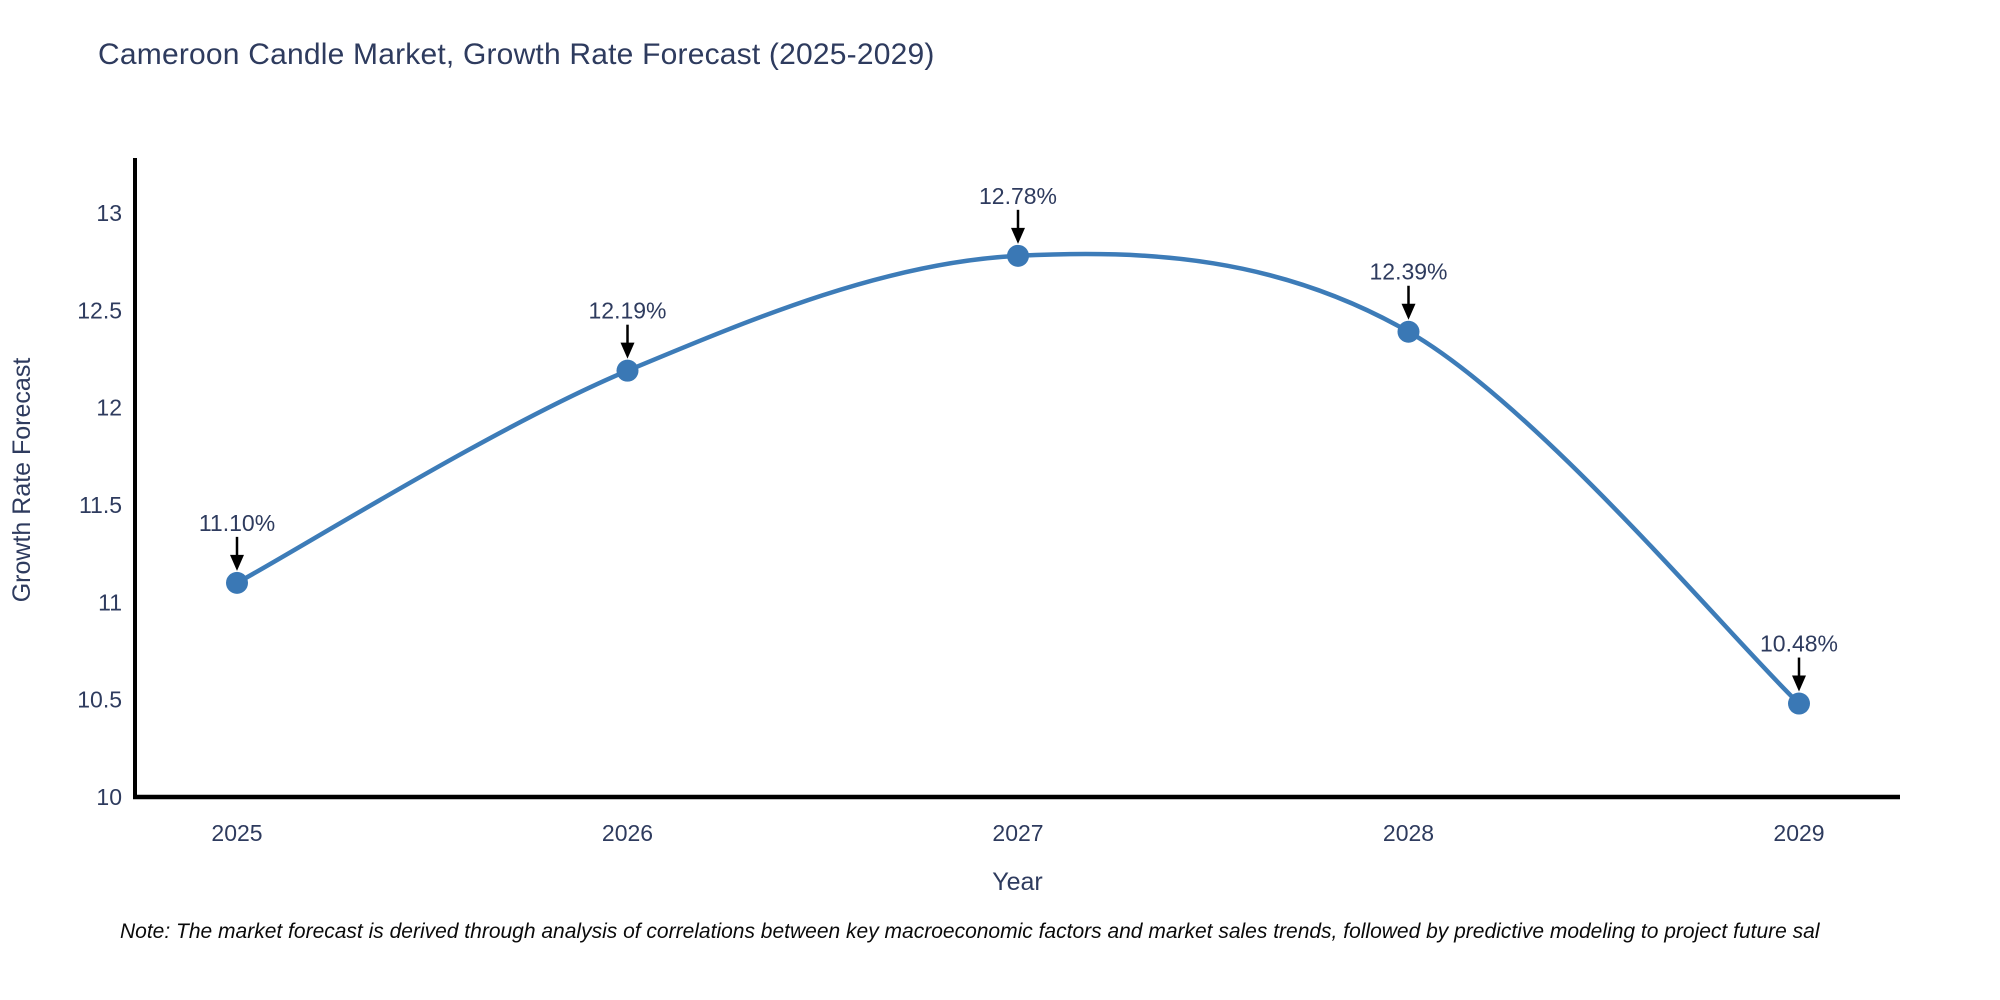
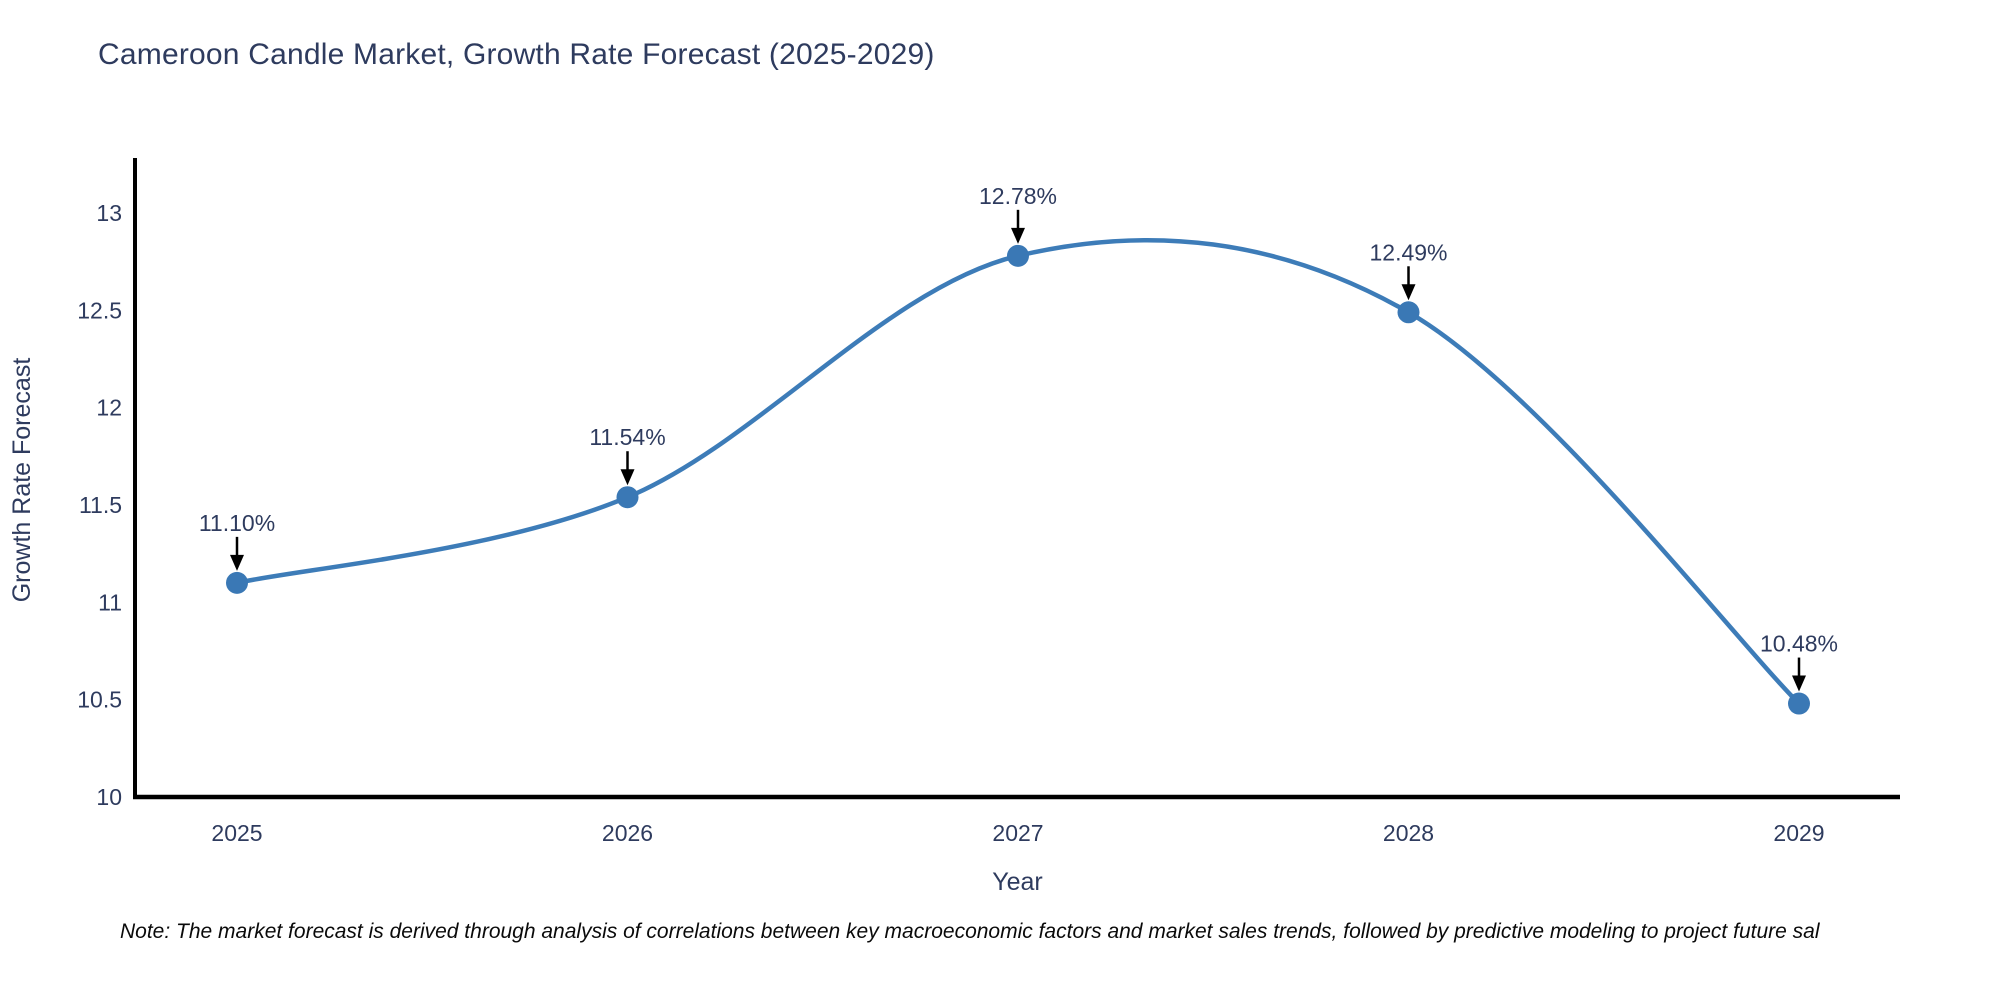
2026: 12.19% -> 11.54%
2028: 12.39% -> 12.49%
